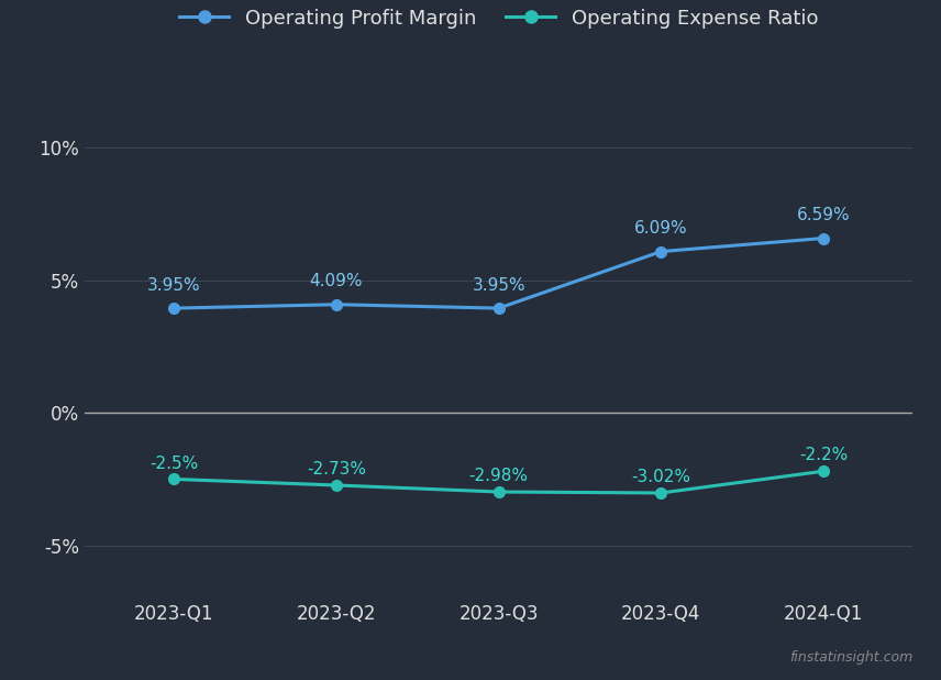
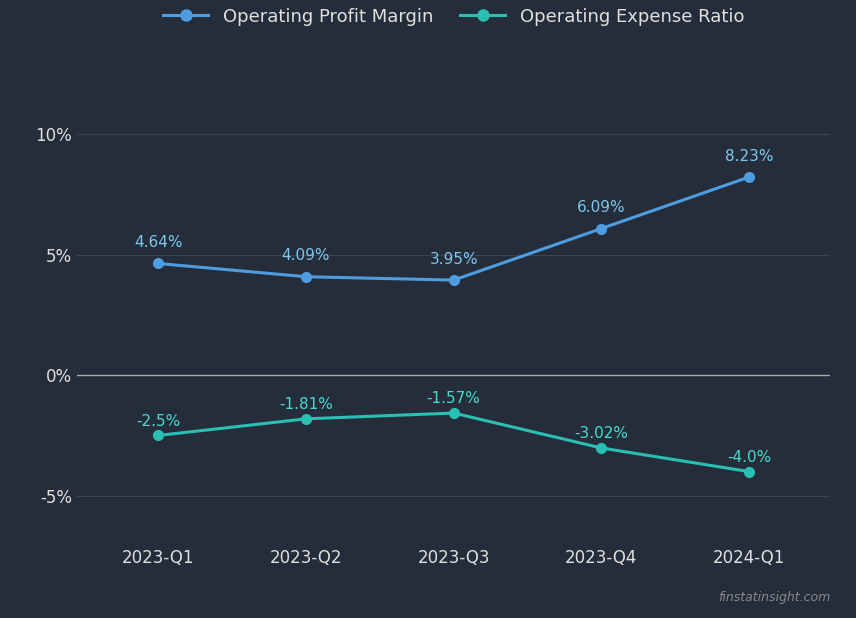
Operating Profit Margin/2023-Q1: 3.95% -> 4.64%
Operating Expense Ratio/2023-Q2: -2.73% -> -1.81%
Operating Expense Ratio/2023-Q3: -2.98% -> -1.57%
Operating Profit Margin/2024-Q1: 6.59% -> 8.23%
Operating Expense Ratio/2024-Q1: -2.2% -> -4.0%
